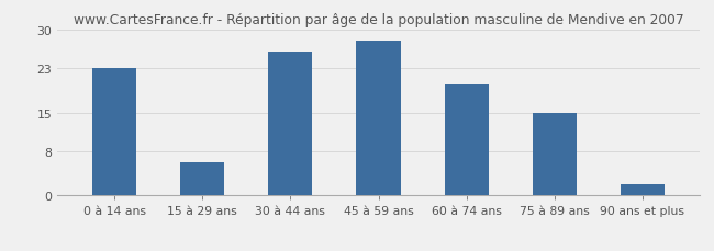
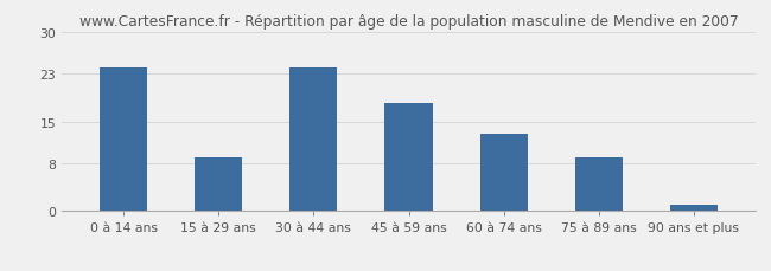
0 à 14 ans: 23 -> 24
15 à 29 ans: 6 -> 9
30 à 44 ans: 26 -> 24
45 à 59 ans: 28 -> 18
60 à 74 ans: 20 -> 13
75 à 89 ans: 15 -> 9
90 ans et plus: 2 -> 1
